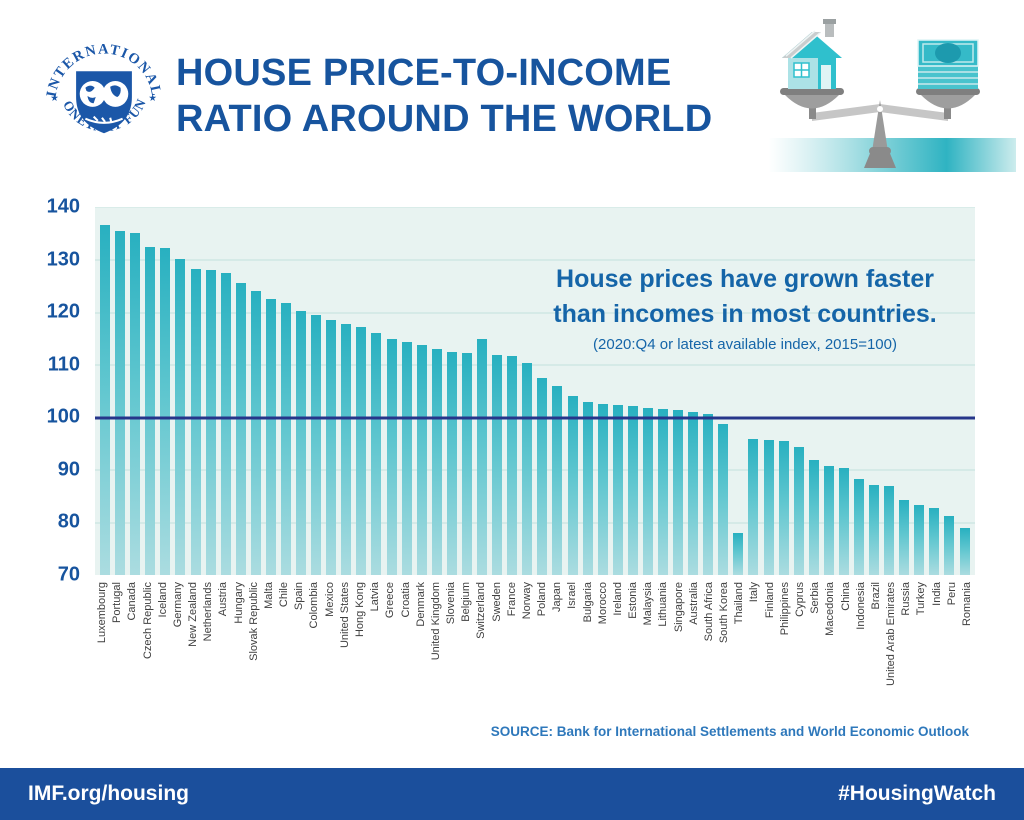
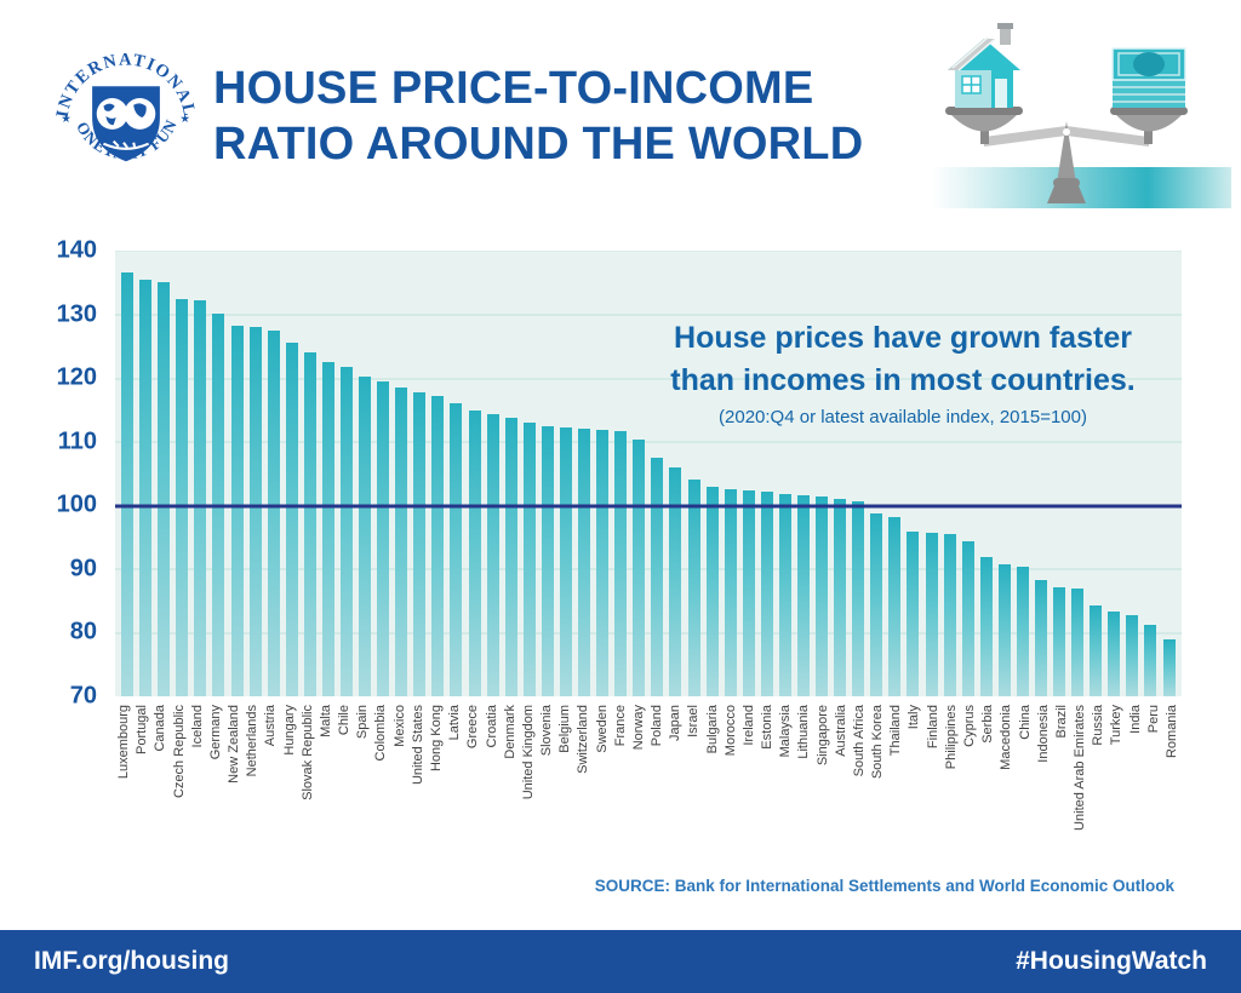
Switzerland: 115 -> 112
Thailand: 78 -> 98
